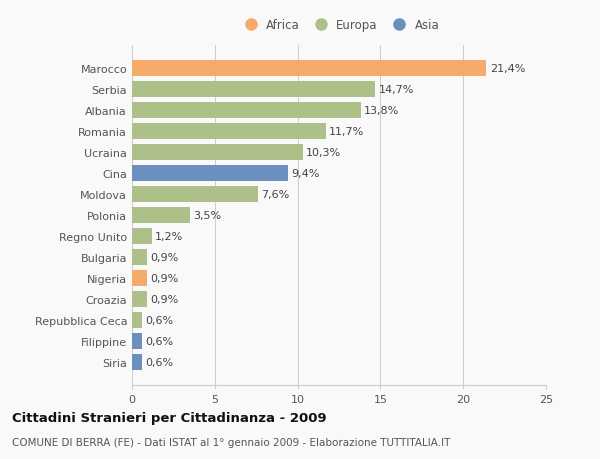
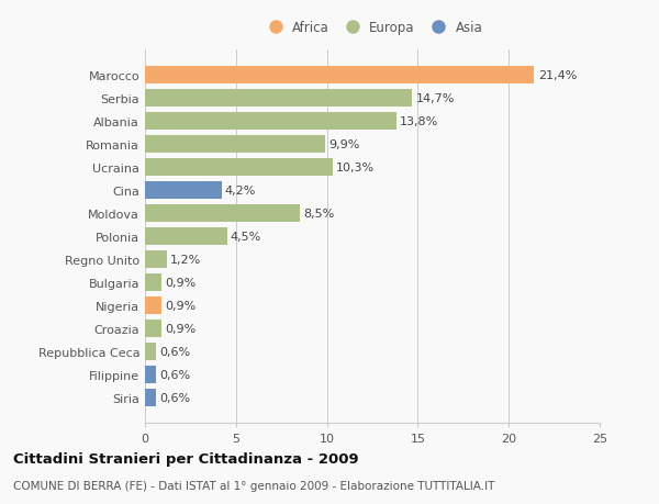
Romania: 11,7% -> 9,9%
Cina: 9,4% -> 4,2%
Moldova: 7,6% -> 8,5%
Polonia: 3,5% -> 4,5%
